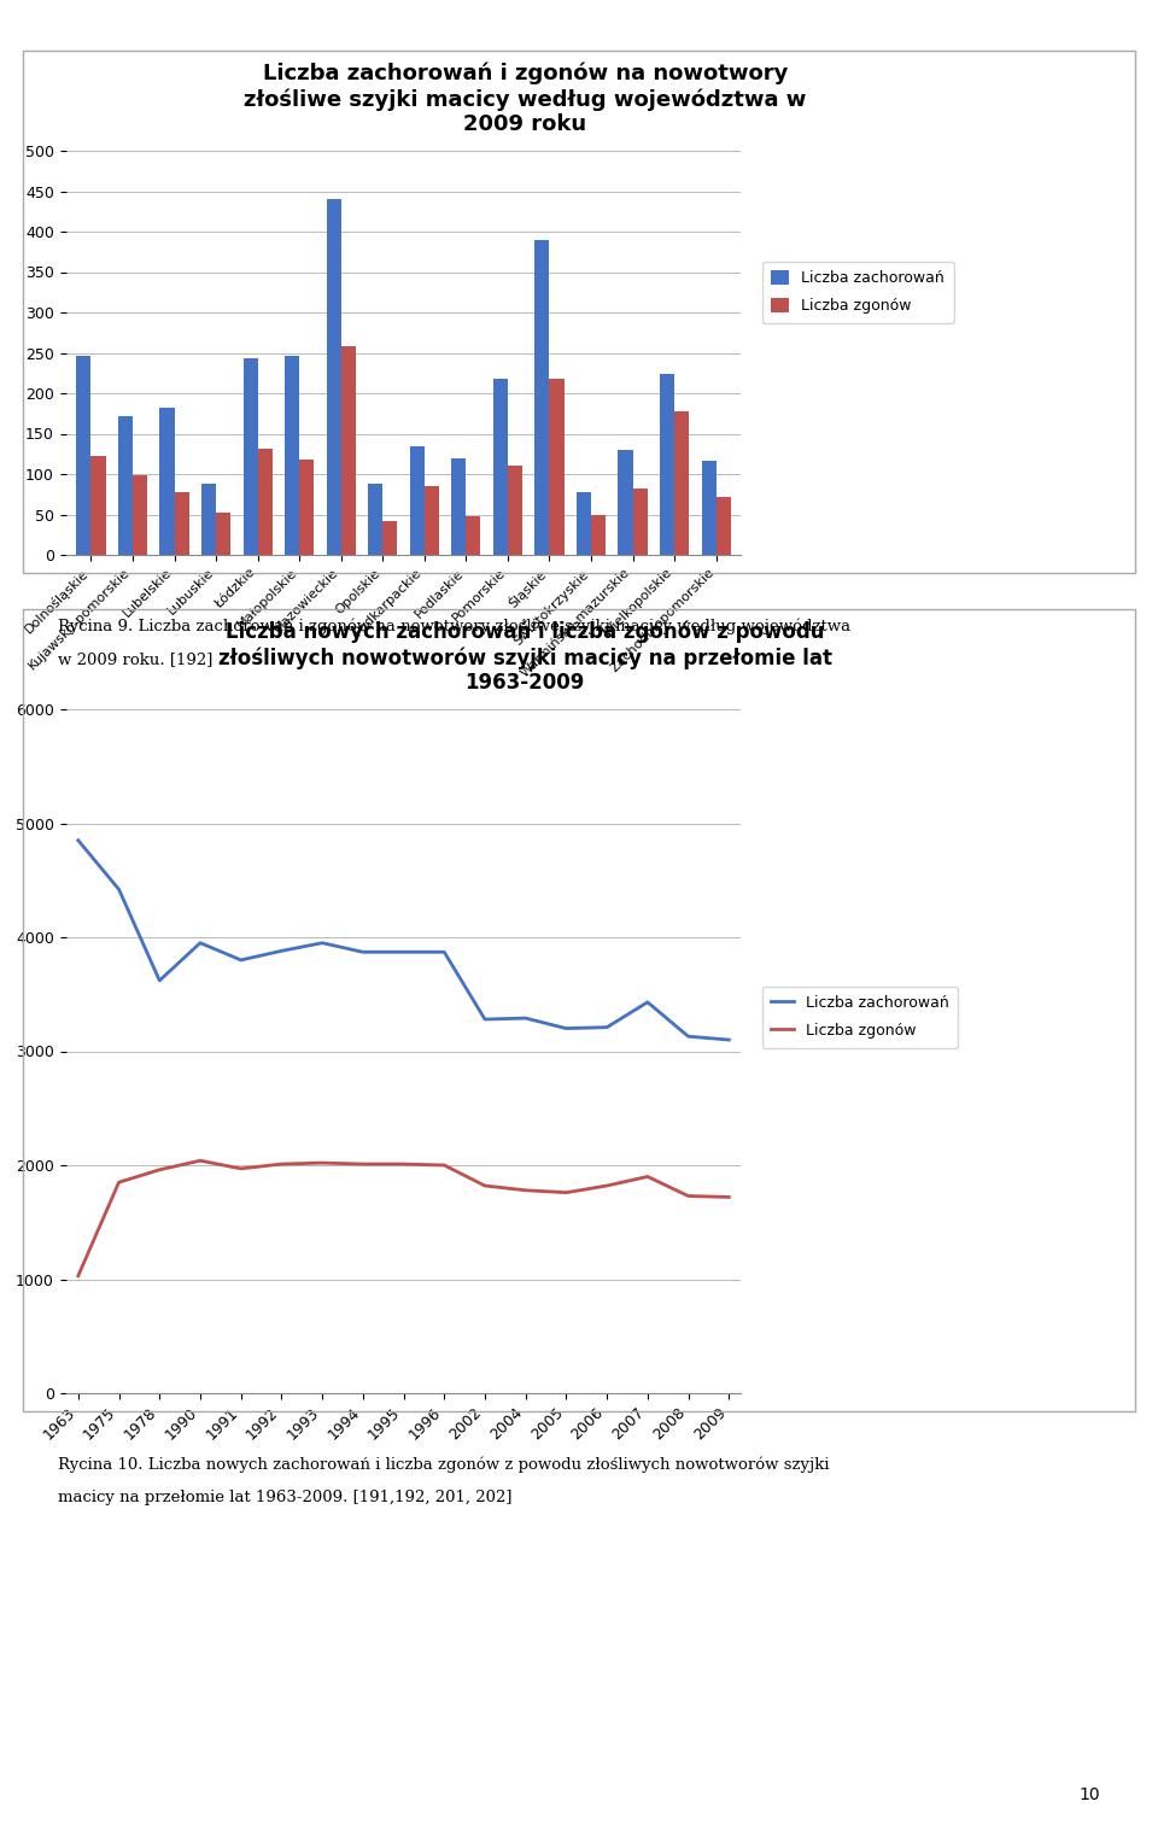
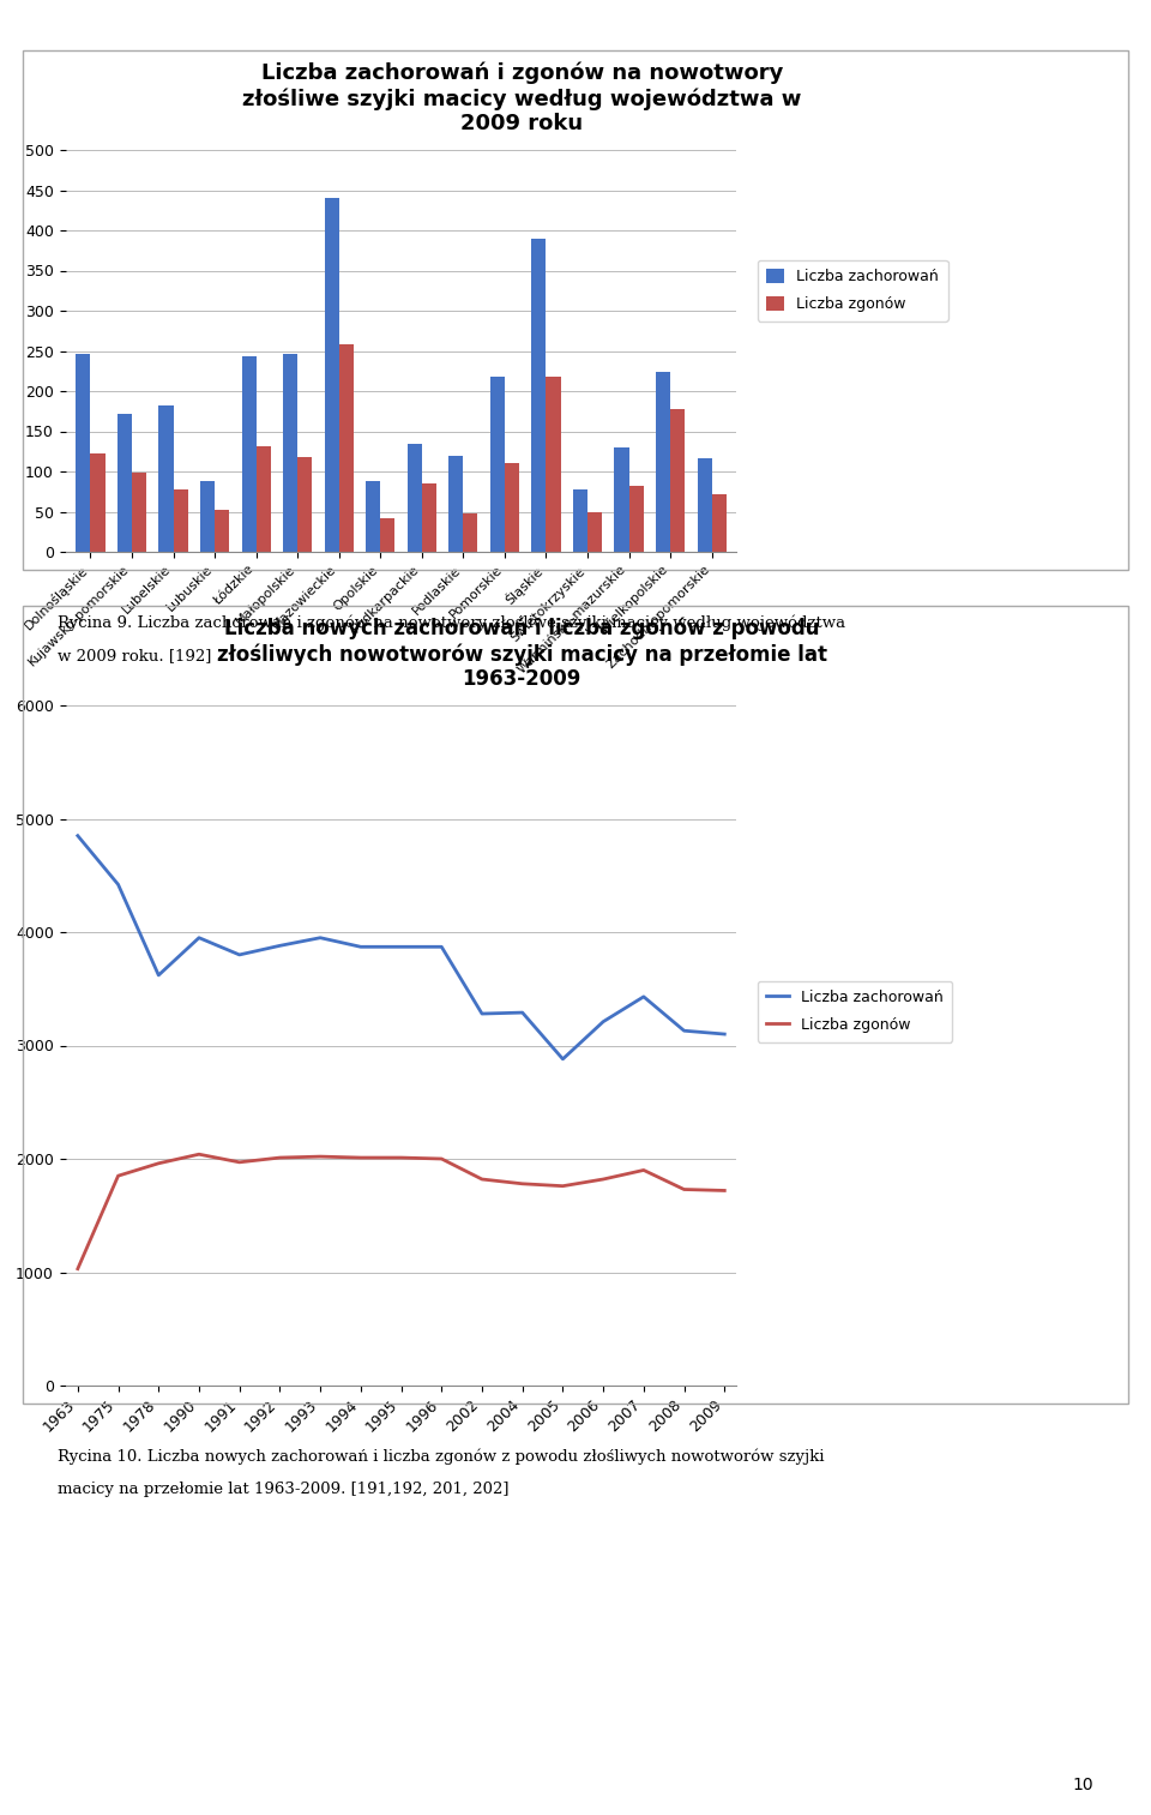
Liczba zachorowań/2005: 3200 -> 2880
